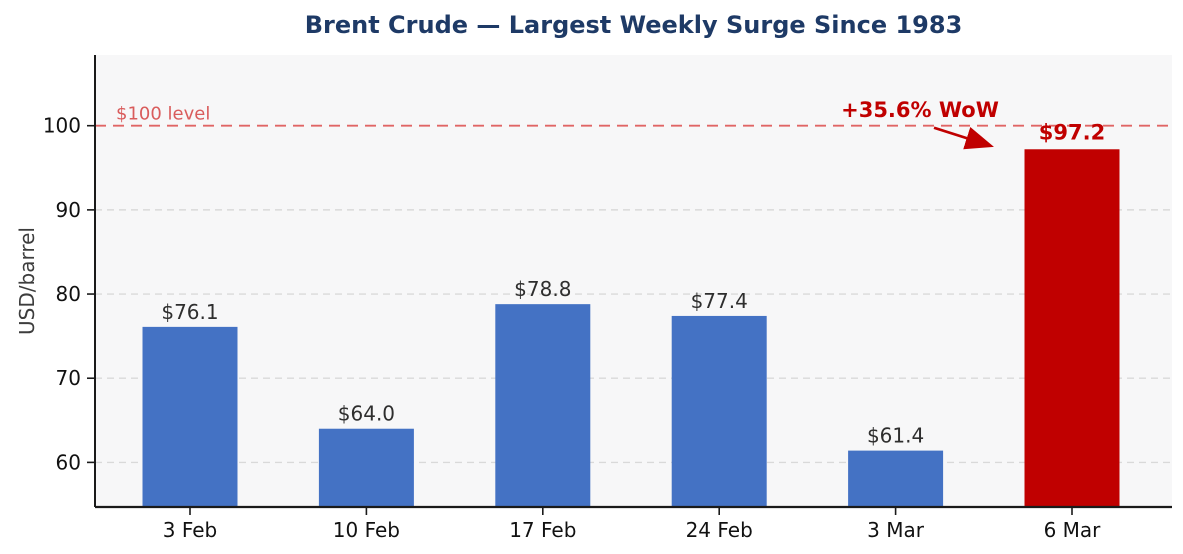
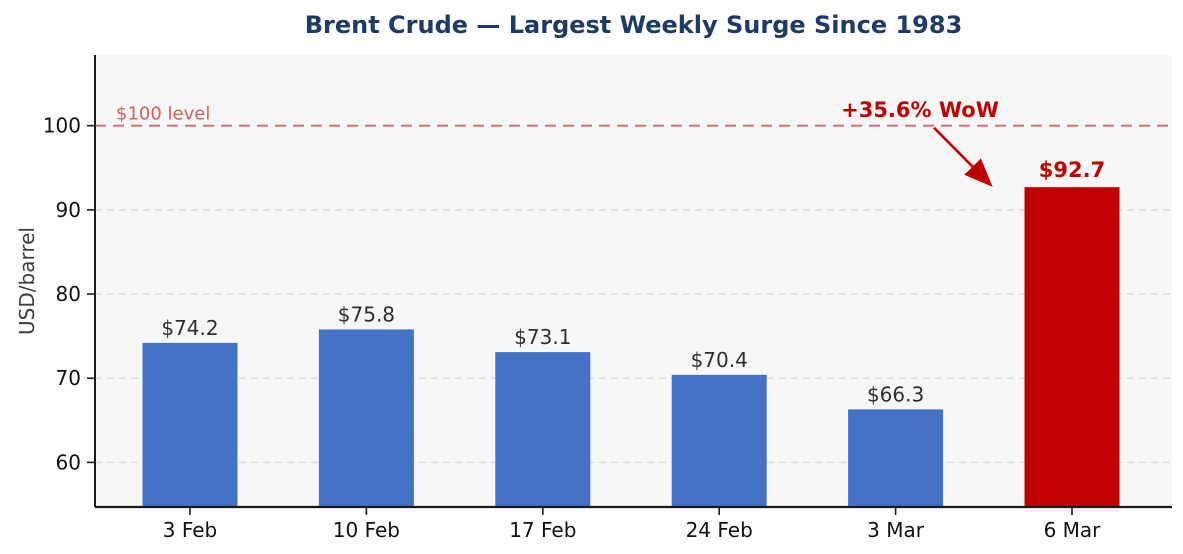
3 Feb: $76.1 -> $74.2
10 Feb: $64.0 -> $75.8
17 Feb: $78.8 -> $73.1
24 Feb: $77.4 -> $70.4
3 Mar: $61.4 -> $66.3
6 Mar: $97.2 -> $92.7
